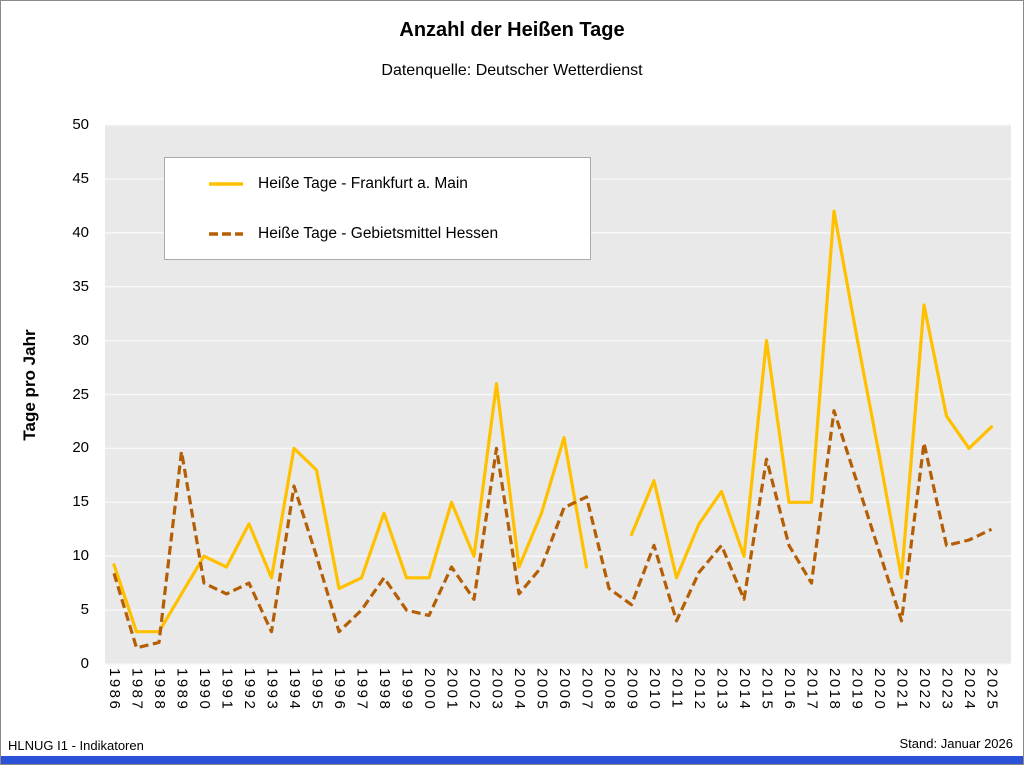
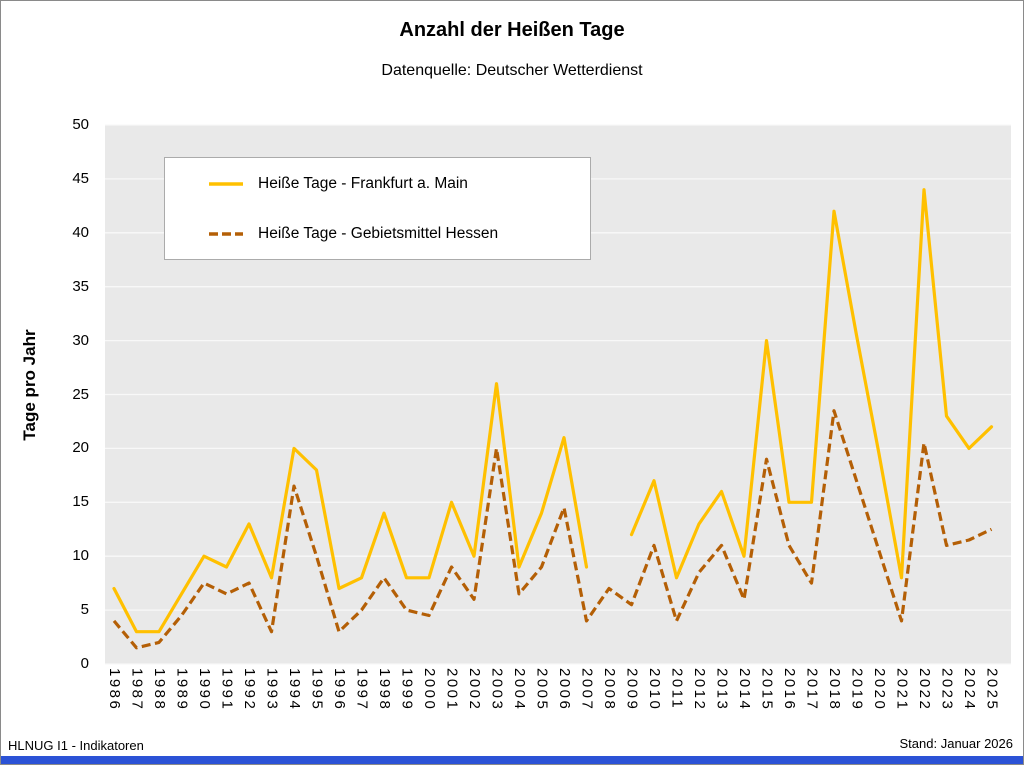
Heiße Tage - Frankfurt a. Main/1986: 9.2 -> 7.0
Heiße Tage - Gebietsmittel Hessen/1986: 8.4 -> 4.0
Heiße Tage - Gebietsmittel Hessen/1989: 19.7 -> 4.5
Heiße Tage - Gebietsmittel Hessen/2007: 15.5 -> 4.0
Heiße Tage - Frankfurt a. Main/2022: 33.3 -> 44.0
